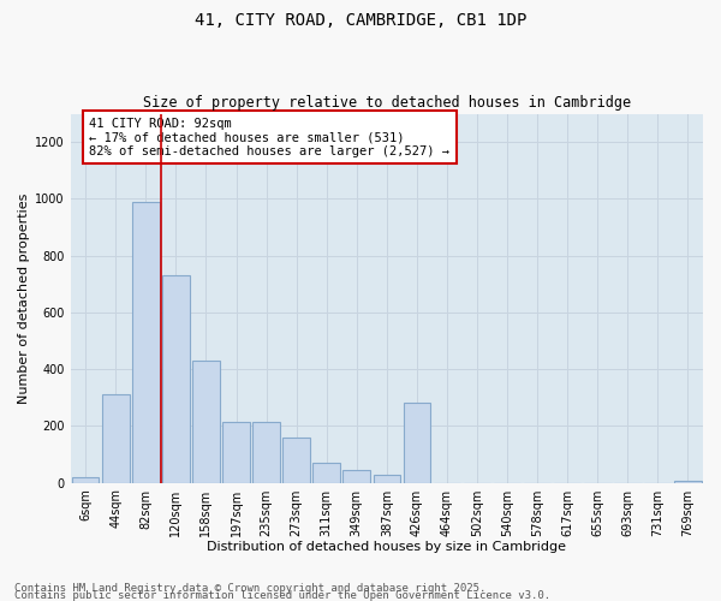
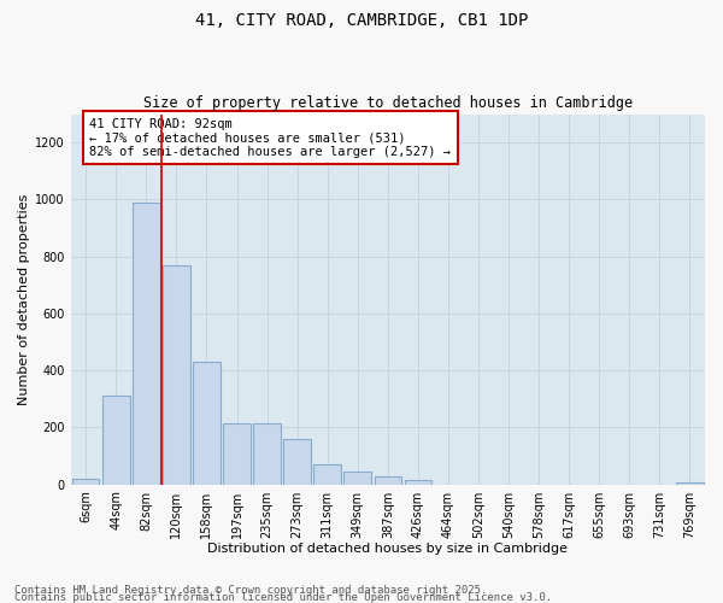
120sqm: 730 -> 770
426sqm: 280 -> 15
